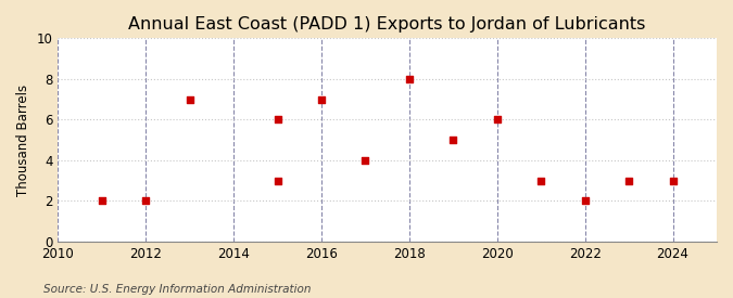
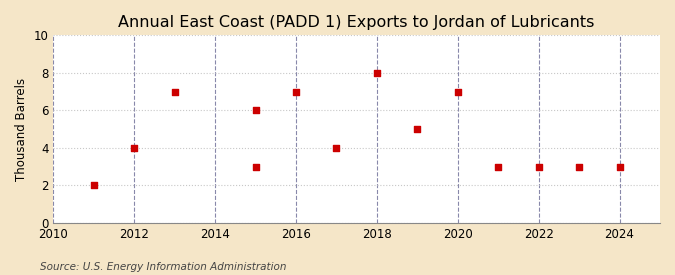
2012: 2 -> 4
2020: 6 -> 7
2022: 2 -> 3
